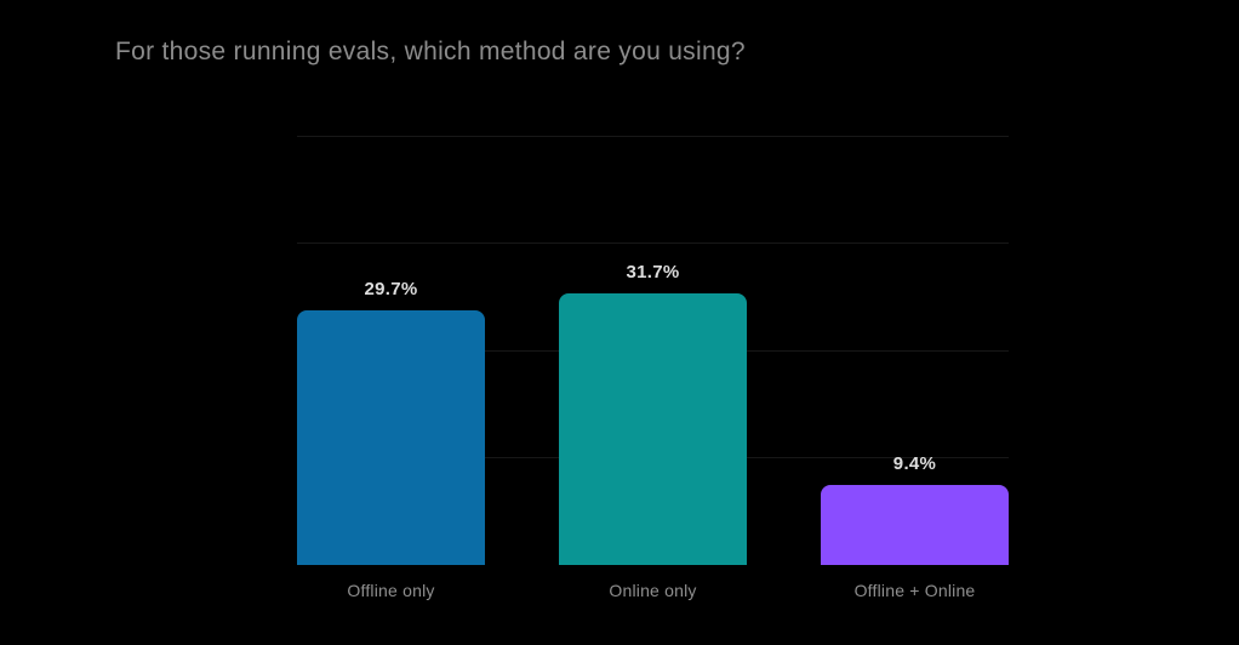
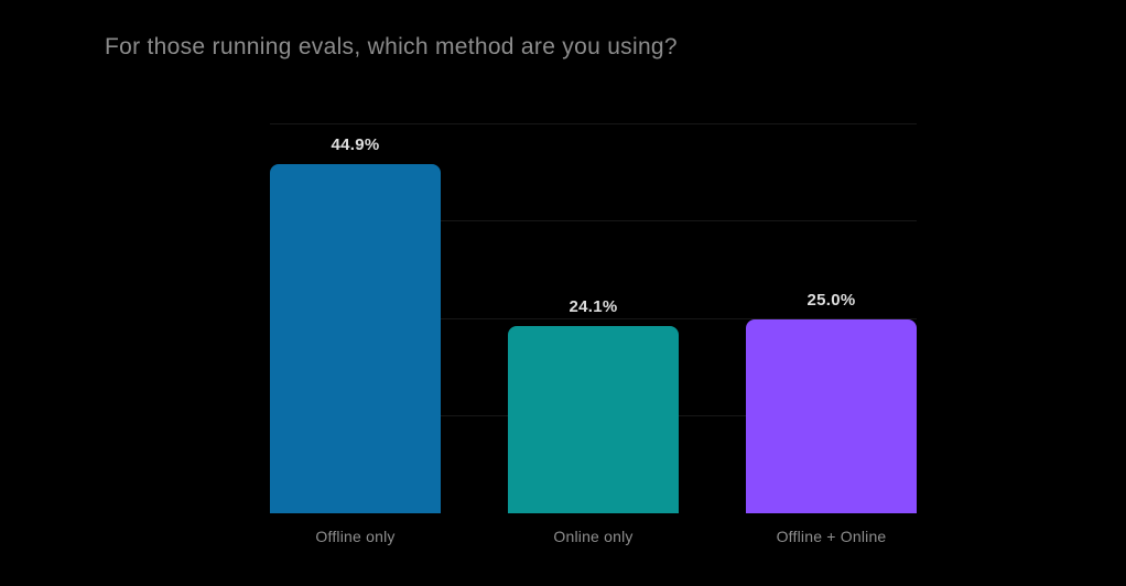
Offline only: 29.7% -> 44.9%
Online only: 31.7% -> 24.1%
Offline + Online: 9.4% -> 25.0%
